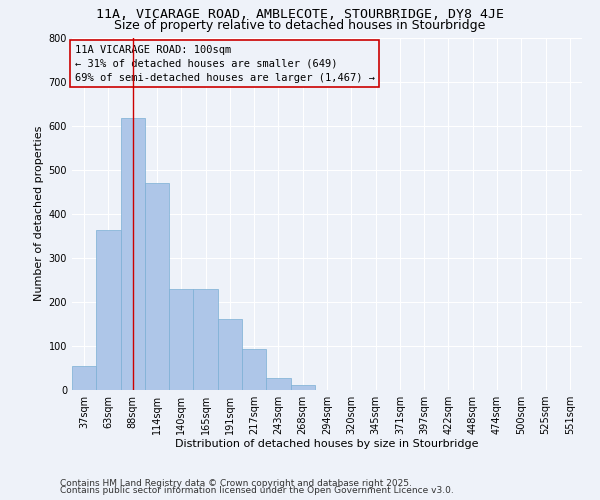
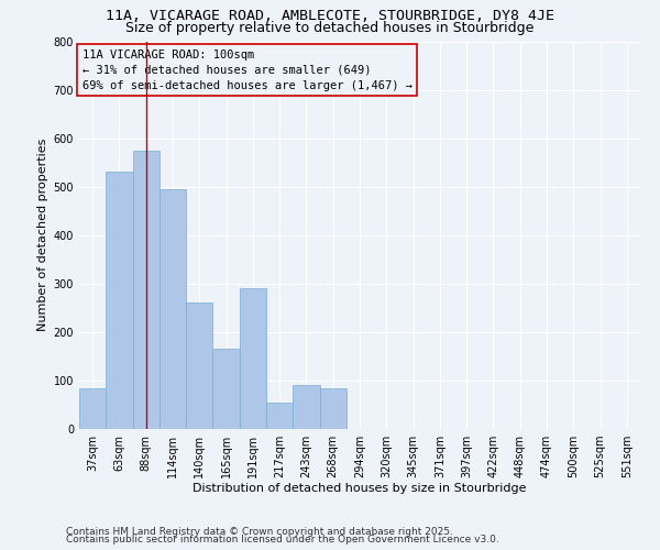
37sqm: 55 -> 85
63sqm: 363 -> 530
88sqm: 617 -> 575
114sqm: 470 -> 495
140sqm: 230 -> 260
165sqm: 230 -> 165
191sqm: 161 -> 290
217sqm: 94 -> 55
243sqm: 27 -> 90
268sqm: 12 -> 85
